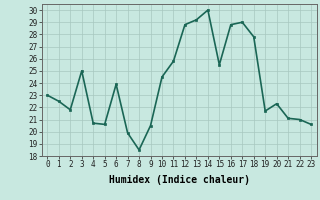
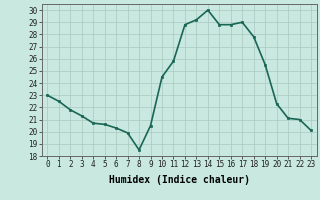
3: 25.0 -> 21.3
6: 23.9 -> 20.3
15: 25.5 -> 28.8
19: 21.7 -> 25.5
23: 20.6 -> 20.1
